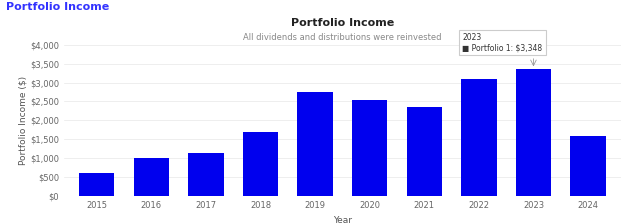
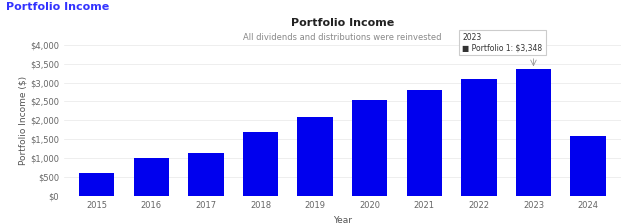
2019: $2,750 -> $2,100
2021: $2,350 -> $2,800
